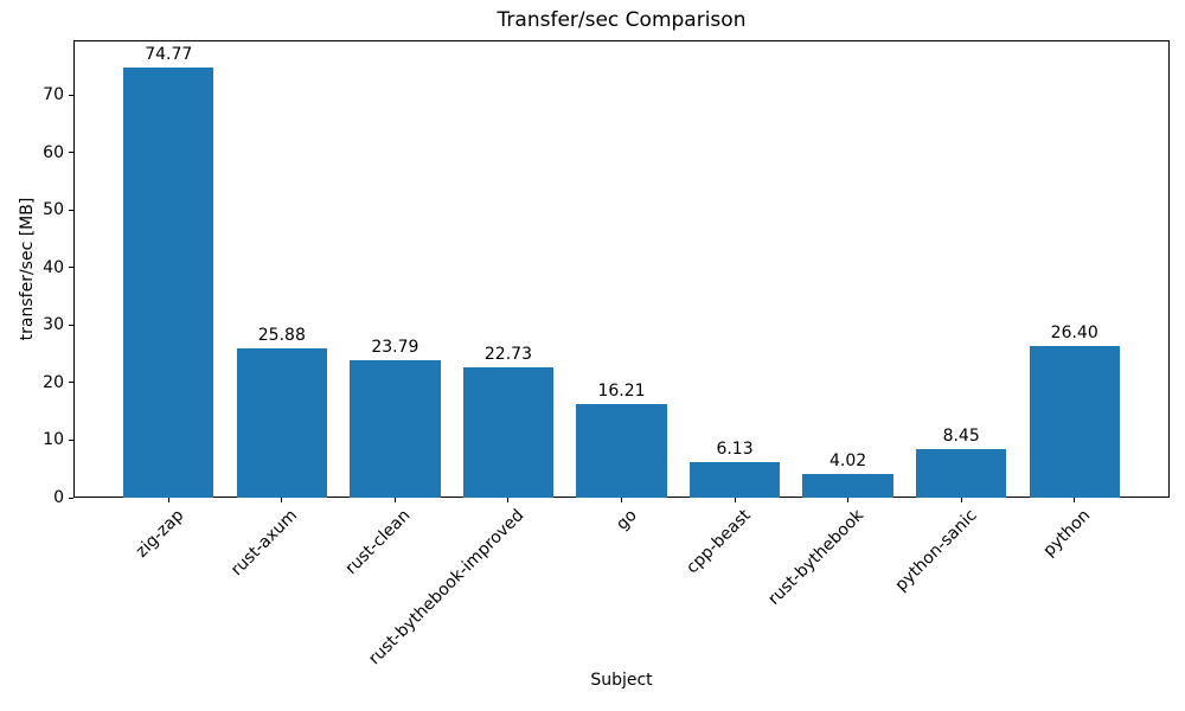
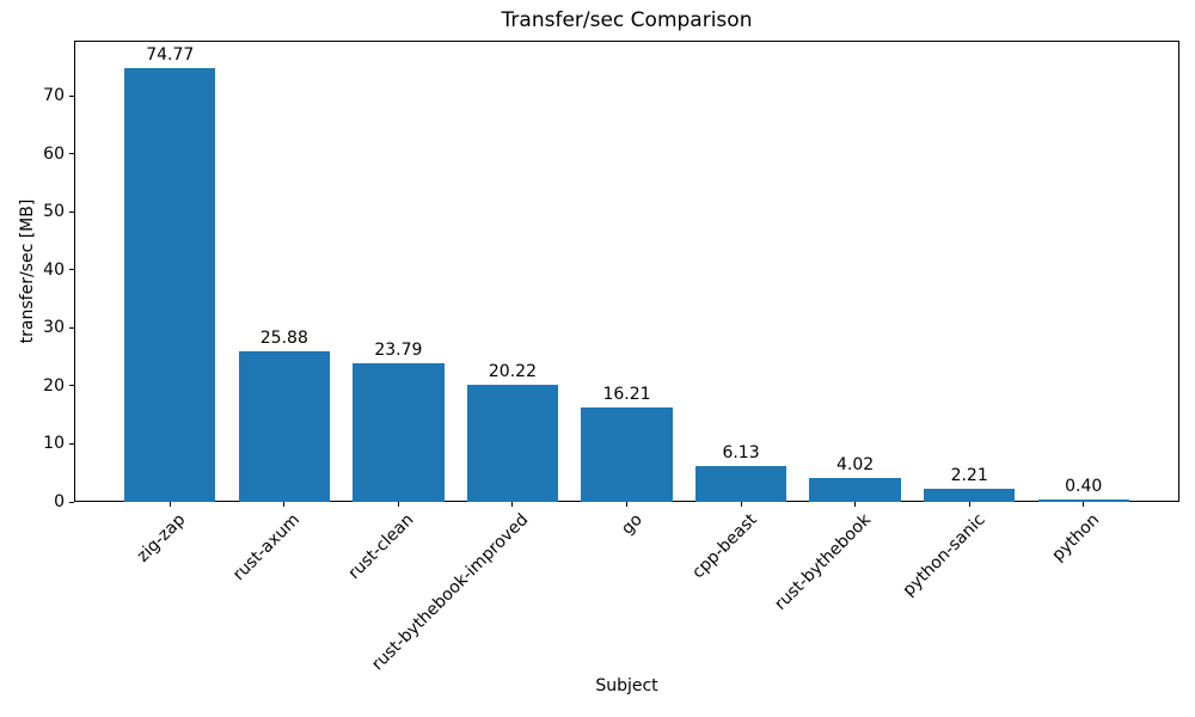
rust-bythebook-improved: 22.73 -> 20.22
python-sanic: 8.45 -> 2.21
python: 26.40 -> 0.40
